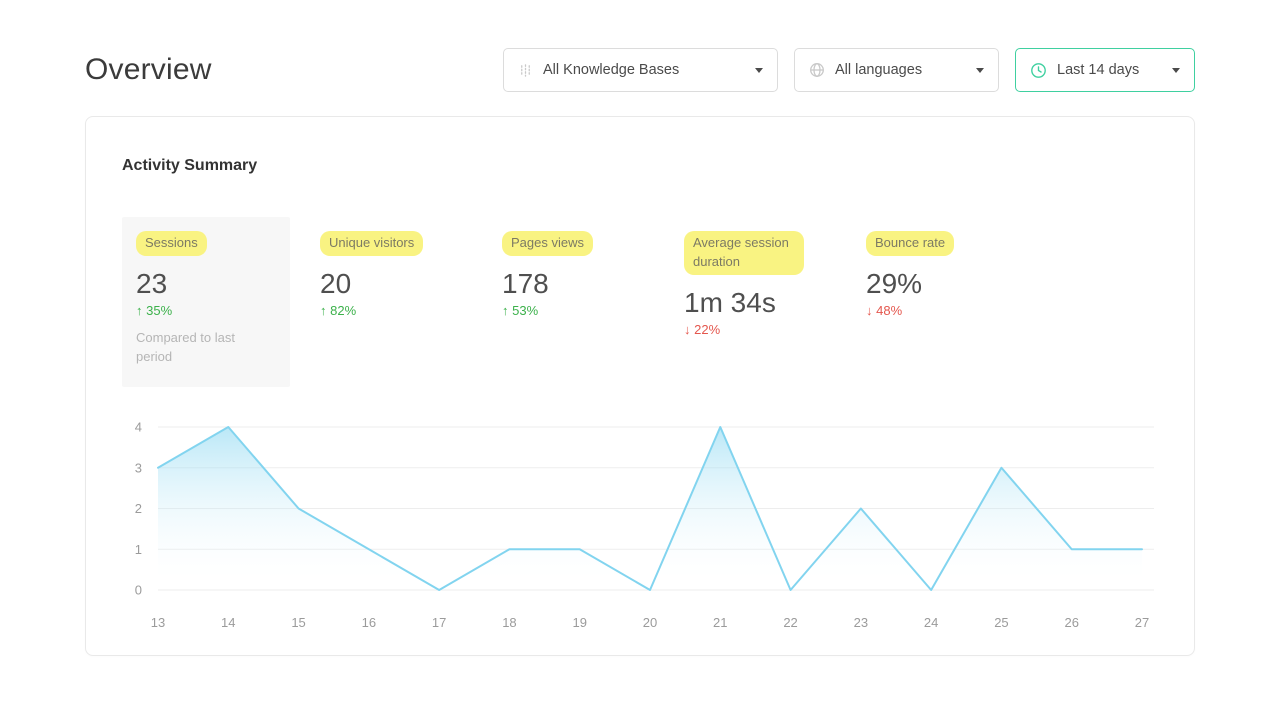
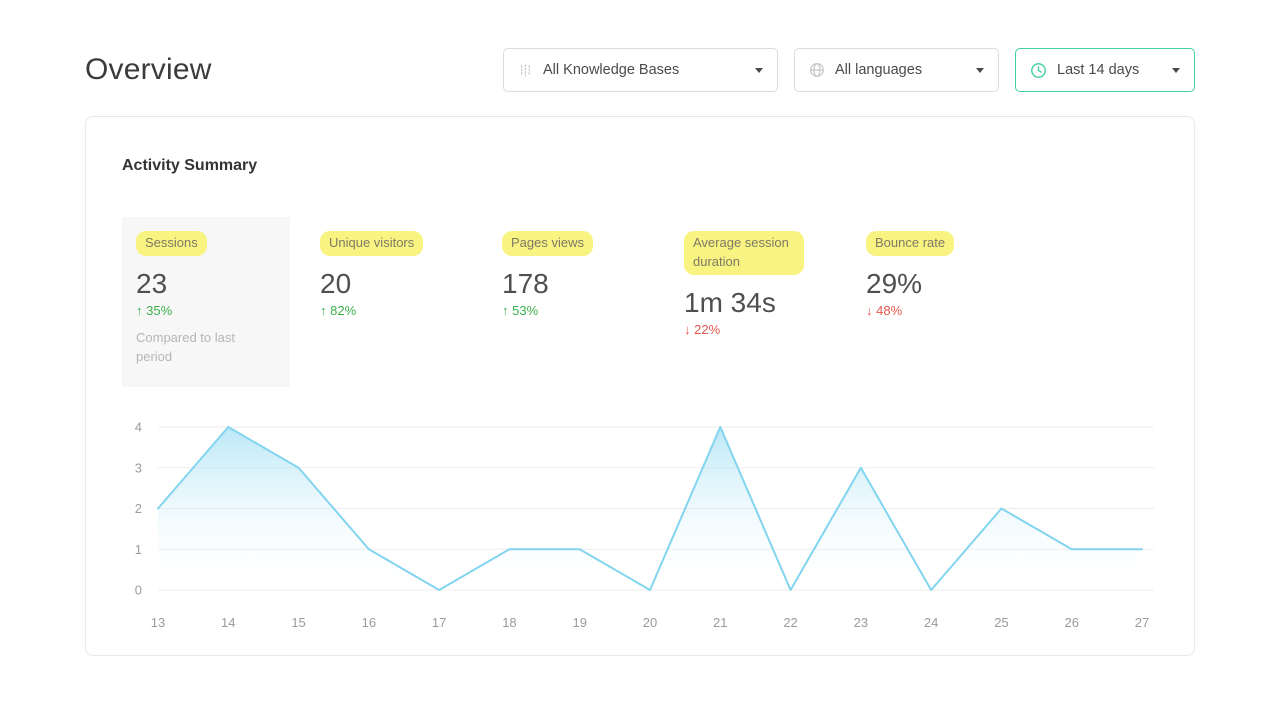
13: 3 -> 2
15: 2 -> 3
23: 2 -> 3
25: 3 -> 2
